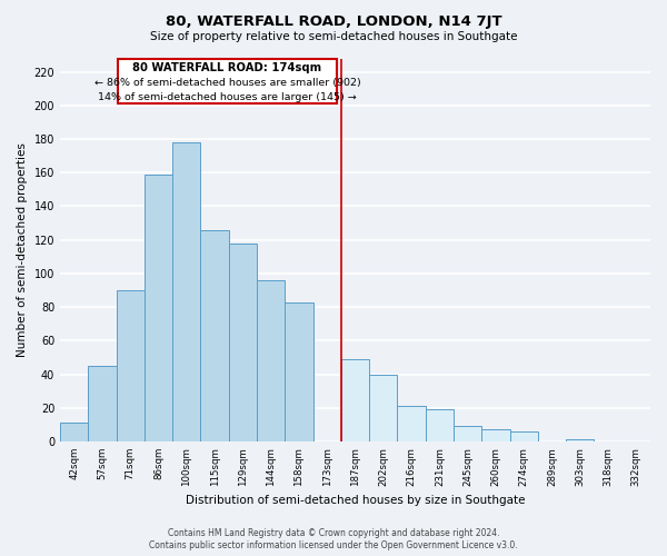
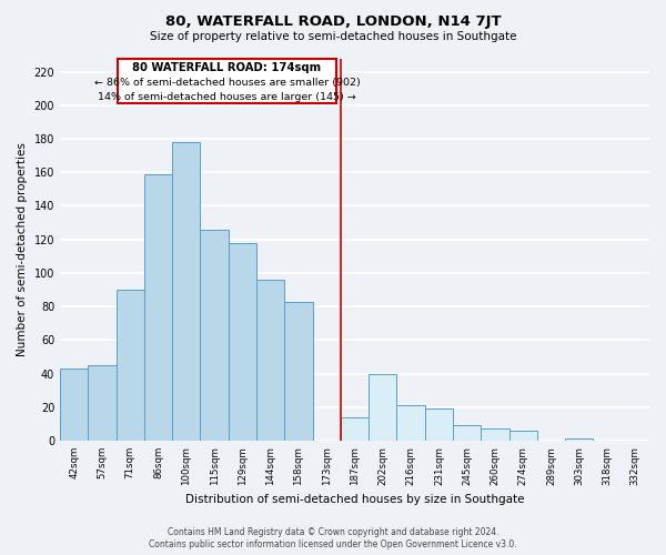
42sqm: 11 -> 43
187sqm: 49 -> 14
